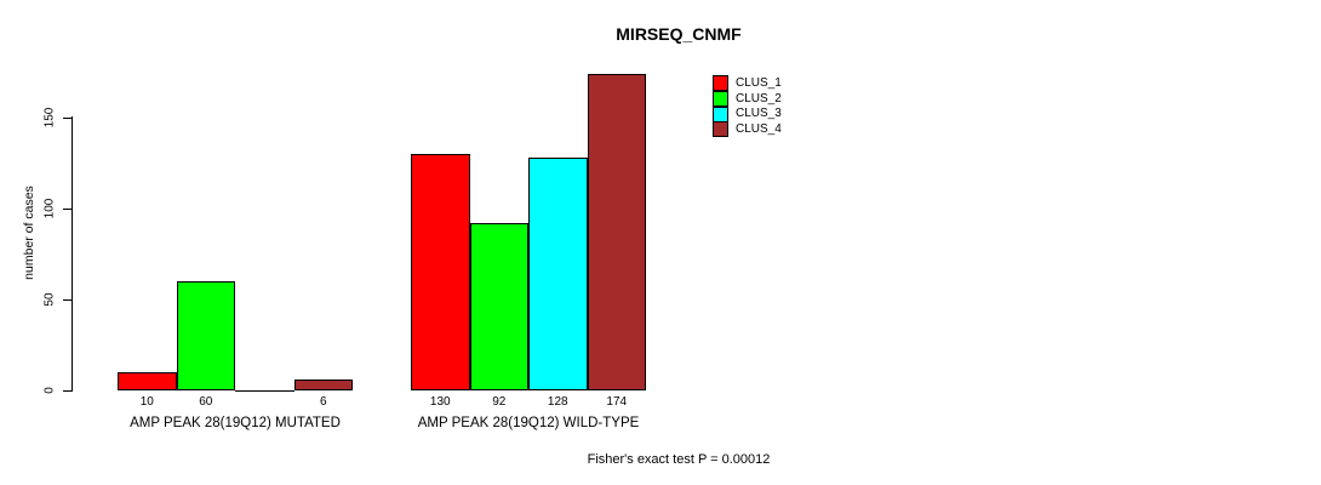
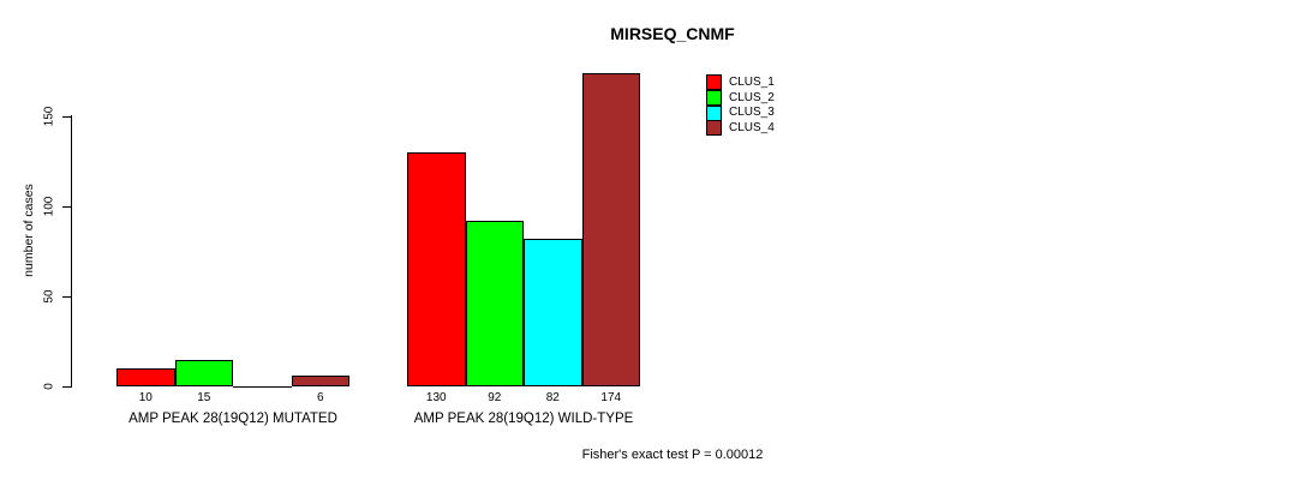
CLUS_2/AMP PEAK 28(19Q12) MUTATED: 60 -> 15
CLUS_3/AMP PEAK 28(19Q12) WILD-TYPE: 128 -> 82
